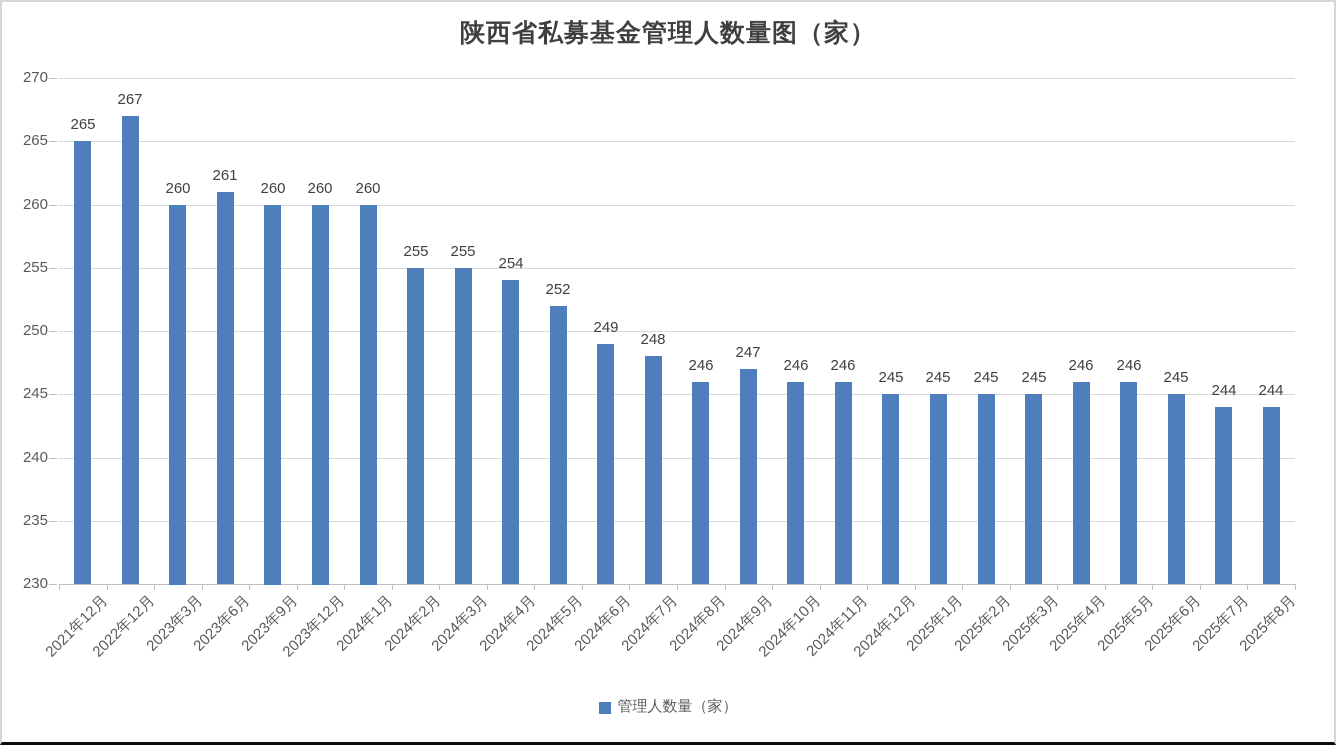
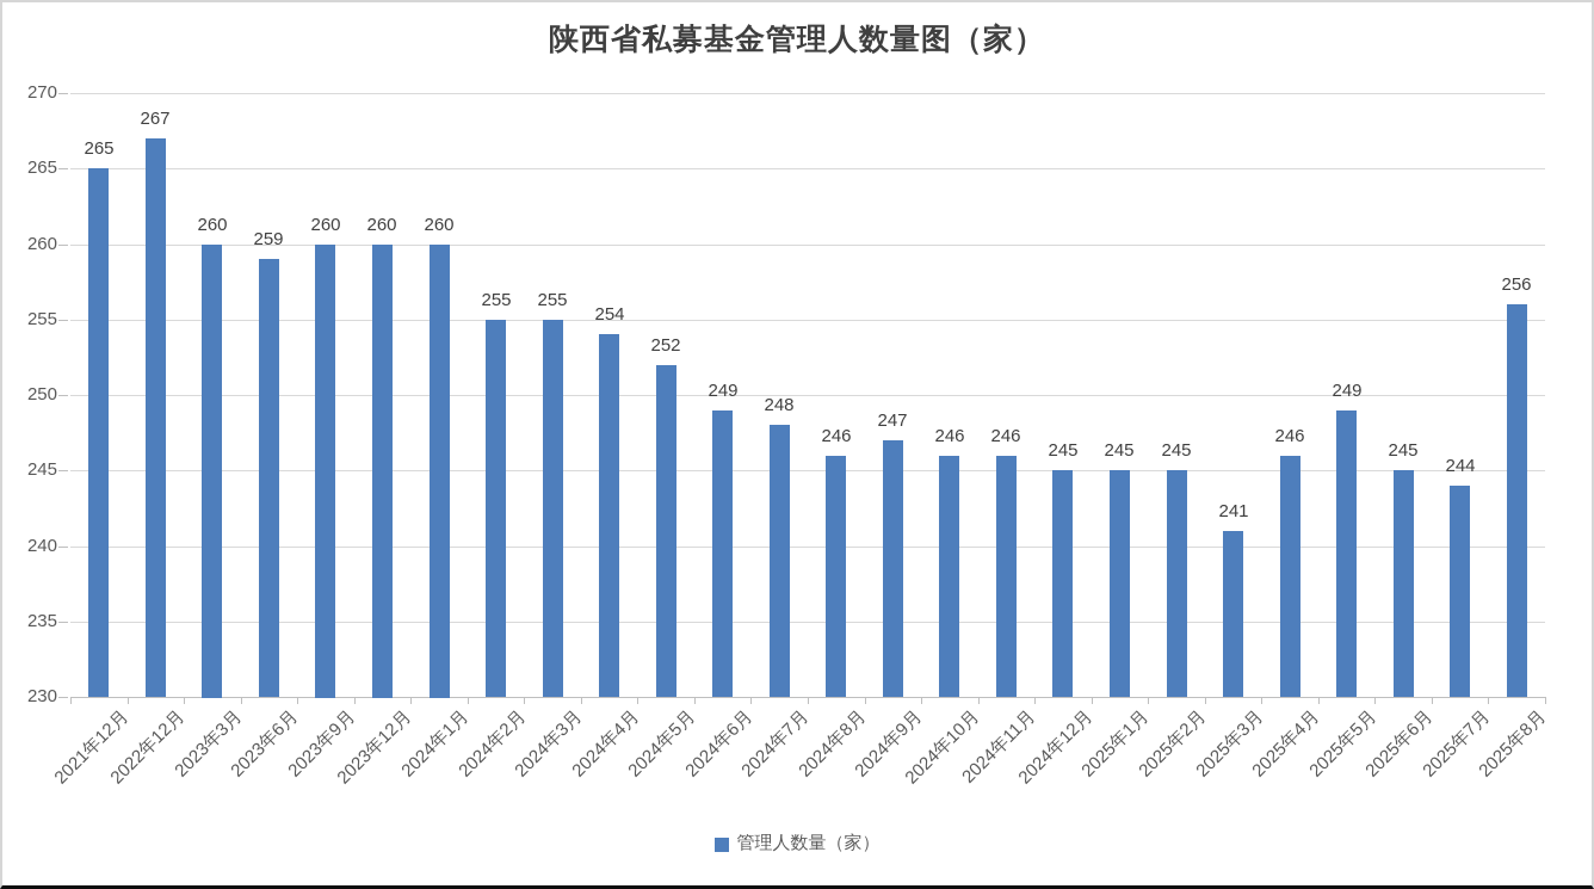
2023年6月: 261 -> 259
2025年3月: 245 -> 241
2025年5月: 246 -> 249
2025年8月: 244 -> 256
